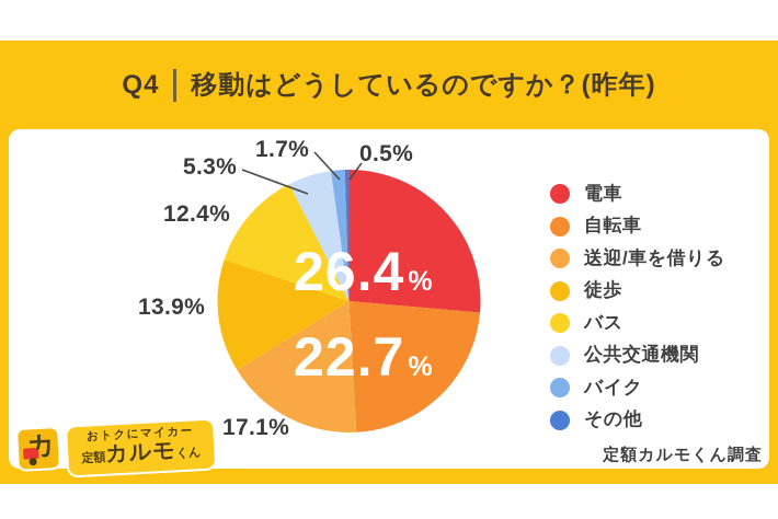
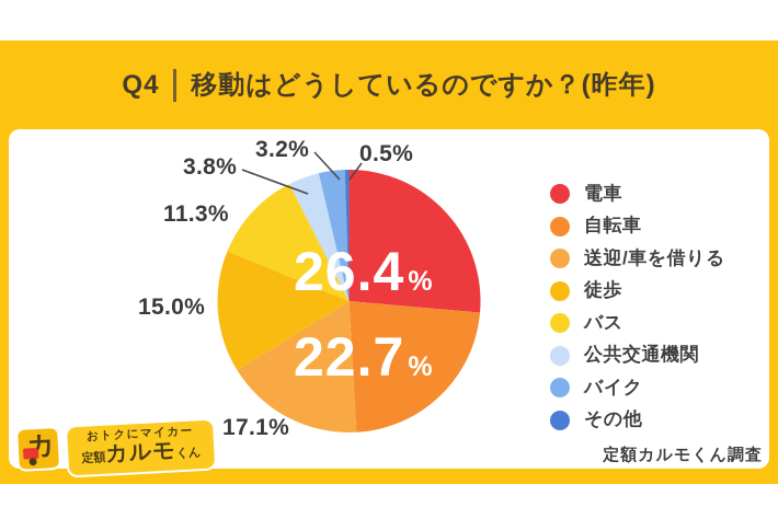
徒歩: 13.9% -> 15.0%
バス: 12.4% -> 11.3%
公共交通機関: 5.3% -> 3.8%
バイク: 1.7% -> 3.2%
